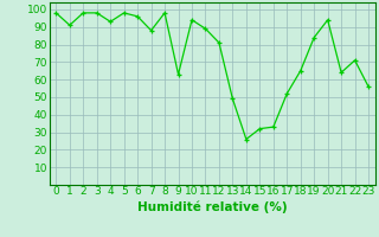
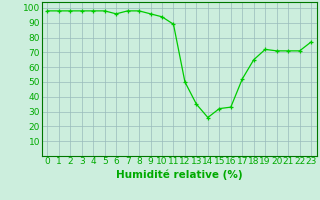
1: 91 -> 98
4: 93 -> 98
7: 88 -> 98
9: 63 -> 96
12: 81 -> 50
13: 49 -> 35
19: 84 -> 72
20: 94 -> 71
21: 64 -> 71
23: 56 -> 77
